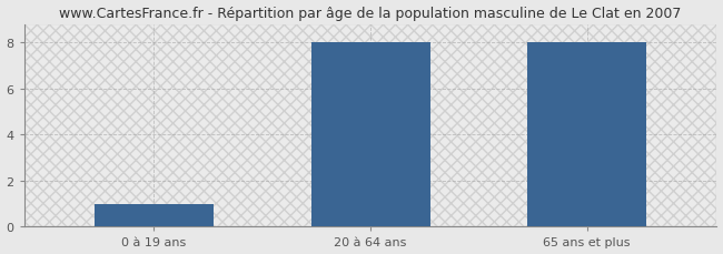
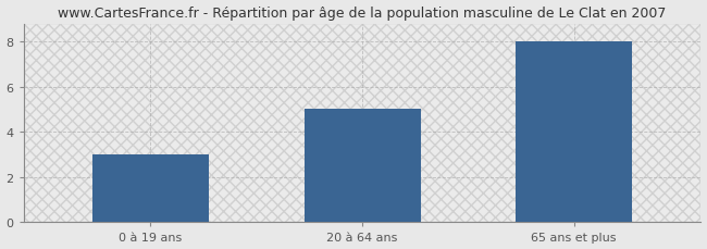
0 à 19 ans: 1 -> 3
20 à 64 ans: 8 -> 5
